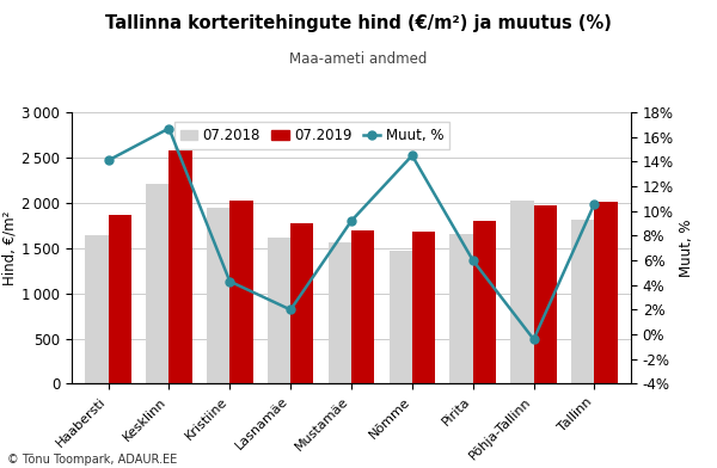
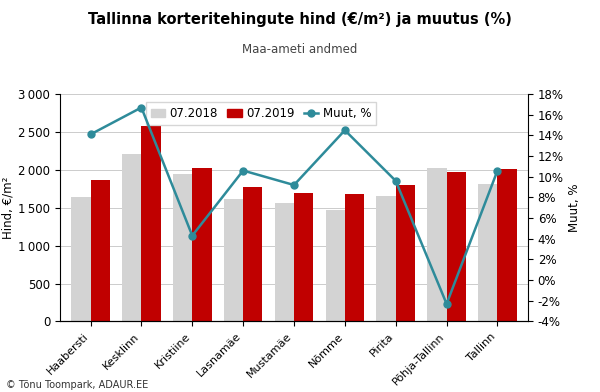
Muut, %/Lasnamäe: 2.0% -> 10.6%
Muut, %/Pirita: 6.0% -> 9.6%
Muut, %/Põhja-Tallinn: -0.4% -> -2.3%
